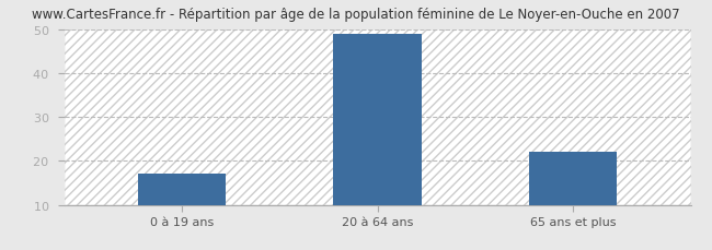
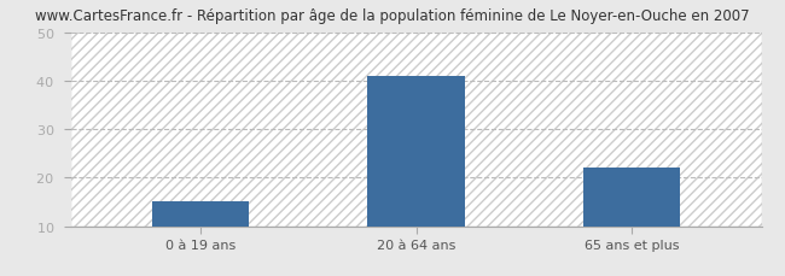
0 à 19 ans: 17  -> 15 
20 à 64 ans: 49  -> 41 
